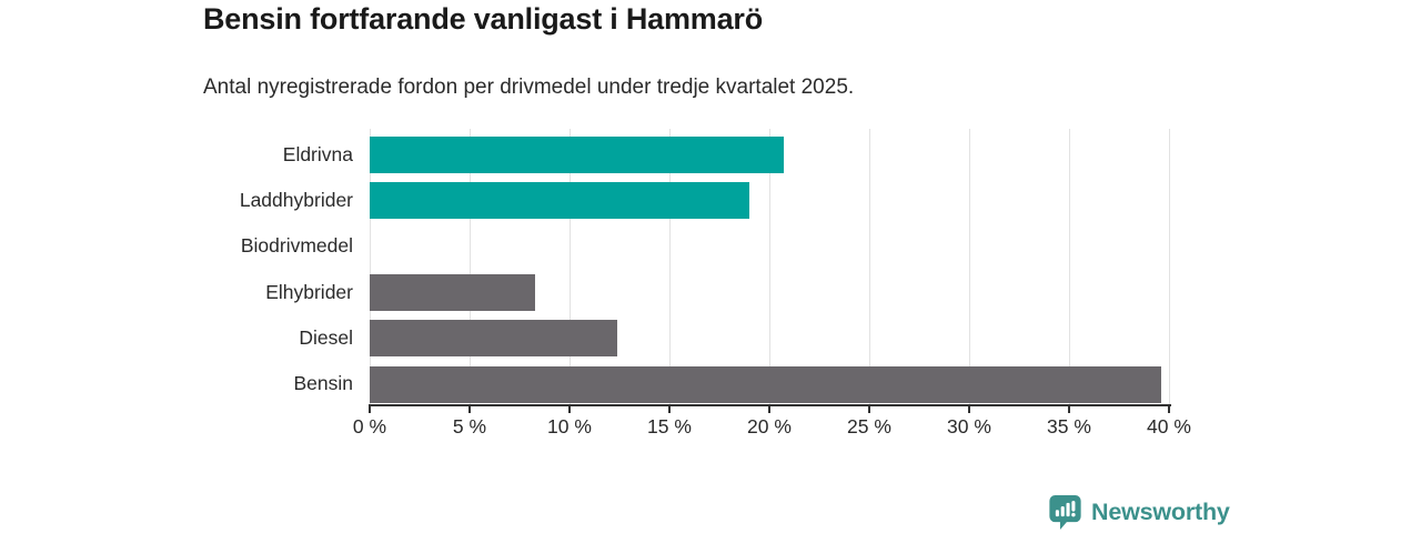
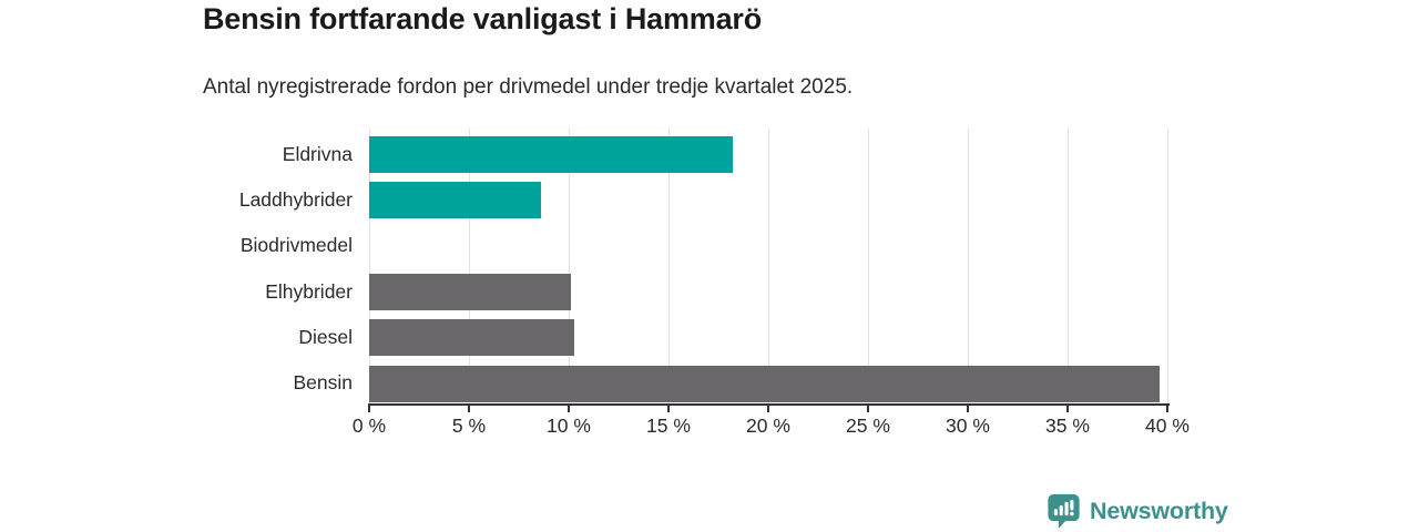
Eldrivna: 20.7% -> 18.2%
Laddhybrider: 19.0% -> 8.6%
Elhybrider: 8.3% -> 10.1%
Diesel: 12.4% -> 10.3%
